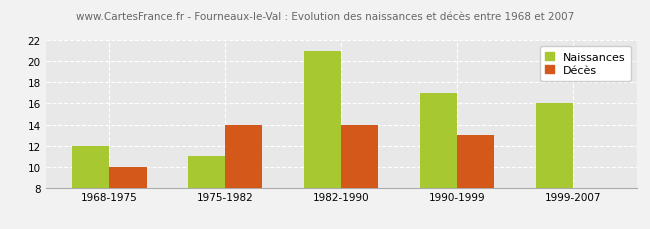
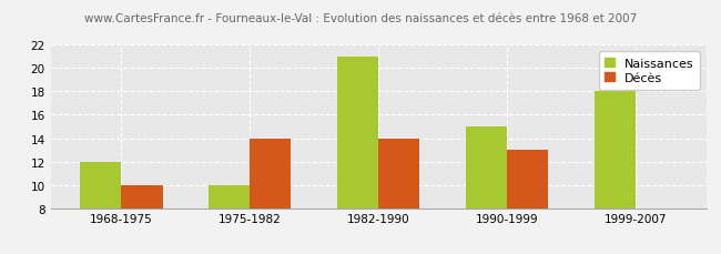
Naissances/1975-1982: 11 -> 10
Naissances/1990-1999: 17 -> 15
Naissances/1999-2007: 16 -> 18
